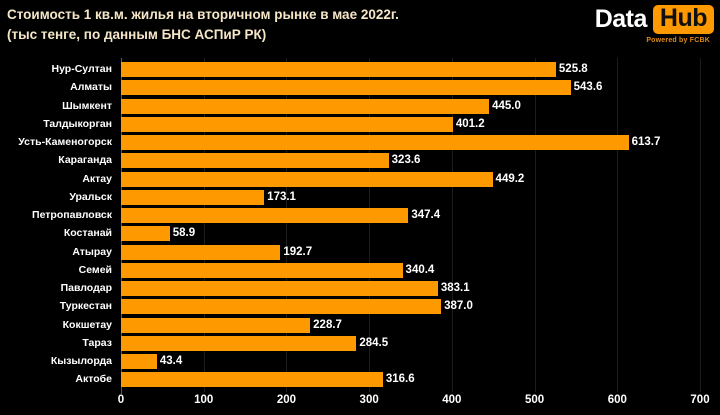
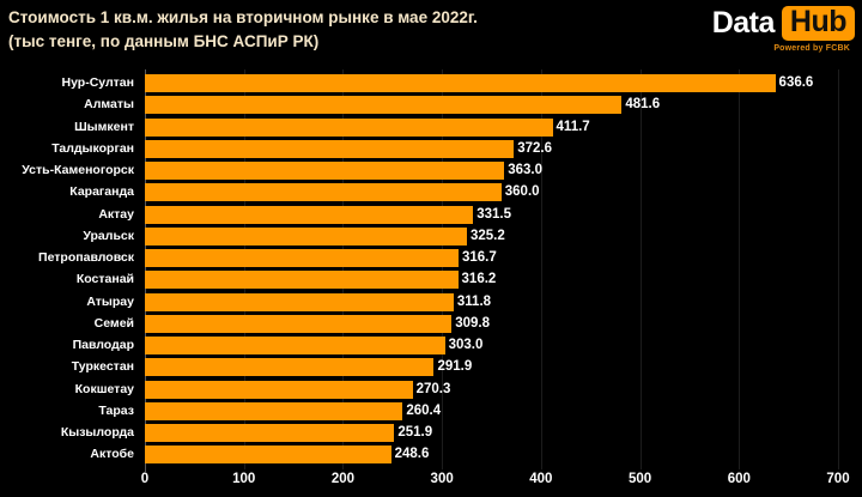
Нур-Султан: 525.8 -> 636.6
Алматы: 543.6 -> 481.6
Шымкент: 445.0 -> 411.7
Талдыкорган: 401.2 -> 372.6
Усть-Каменогорск: 613.7 -> 363.0
Караганда: 323.6 -> 360.0
Актау: 449.2 -> 331.5
Уральск: 173.1 -> 325.2
Петропавловск: 347.4 -> 316.7
Костанай: 58.9 -> 316.2
Атырау: 192.7 -> 311.8
Семей: 340.4 -> 309.8
Павлодар: 383.1 -> 303.0
Туркестан: 387.0 -> 291.9
Кокшетау: 228.7 -> 270.3
Тараз: 284.5 -> 260.4
Кызылорда: 43.4 -> 251.9
Актобе: 316.6 -> 248.6
